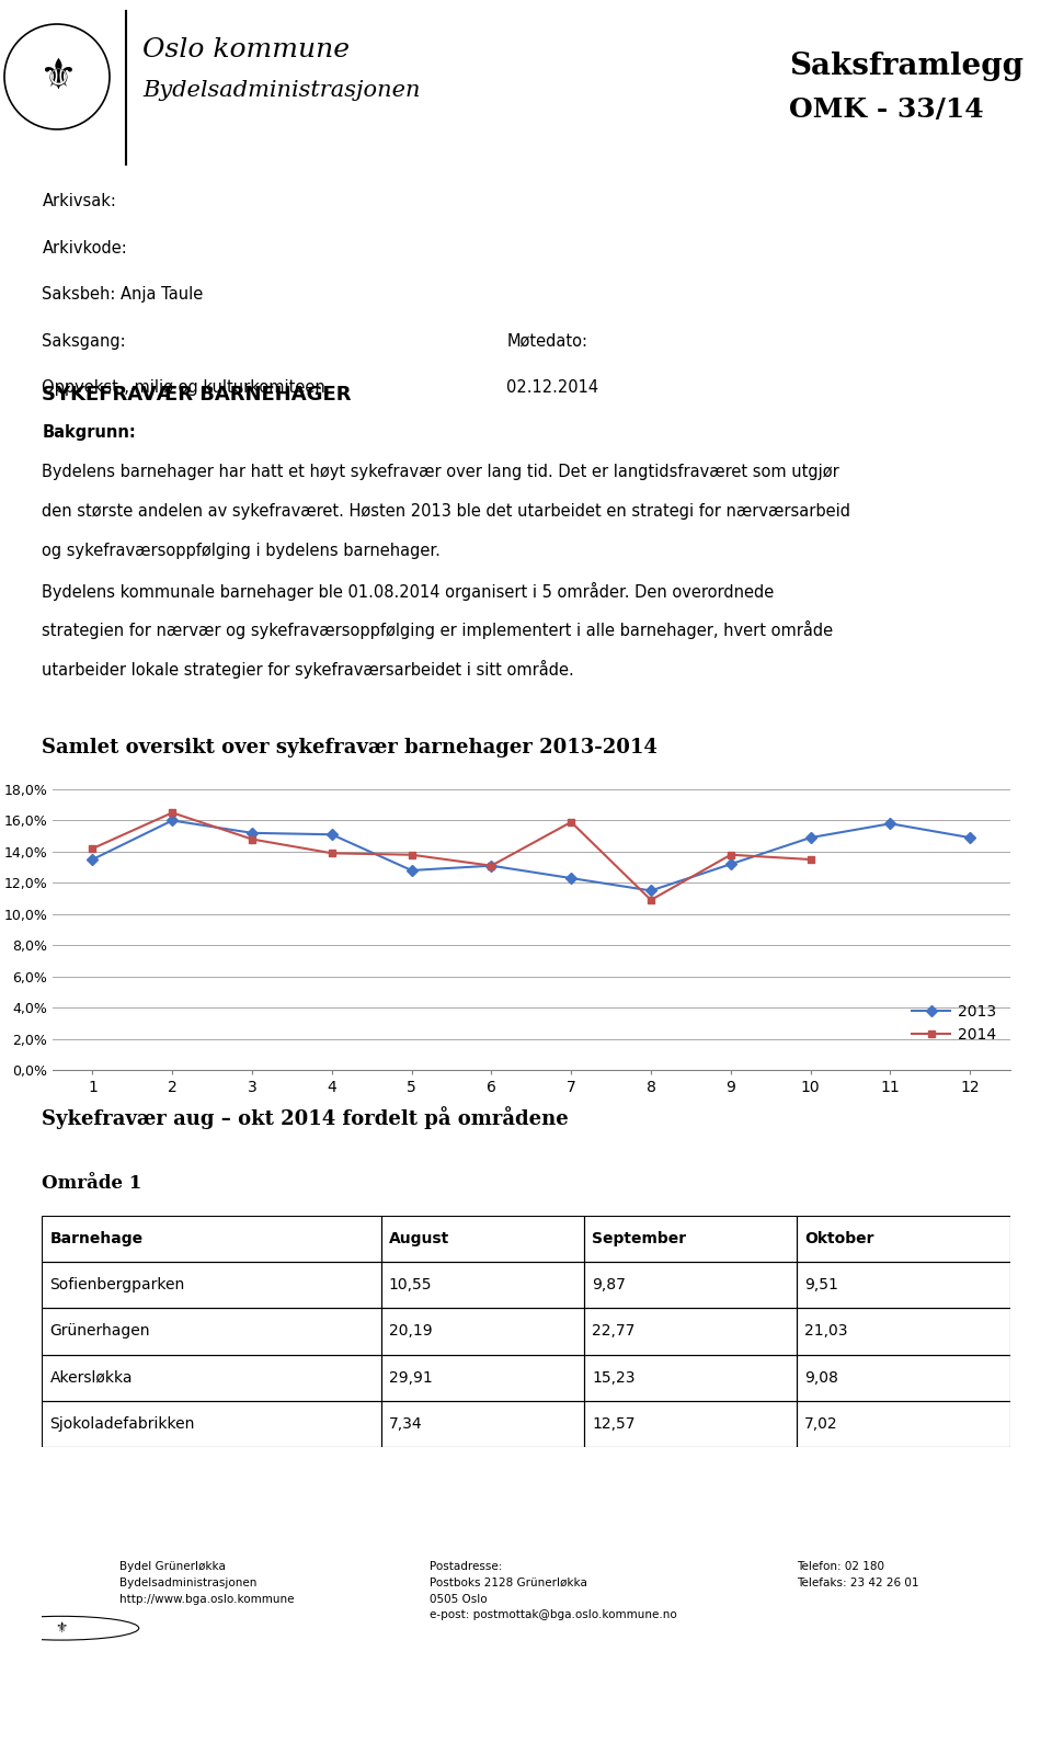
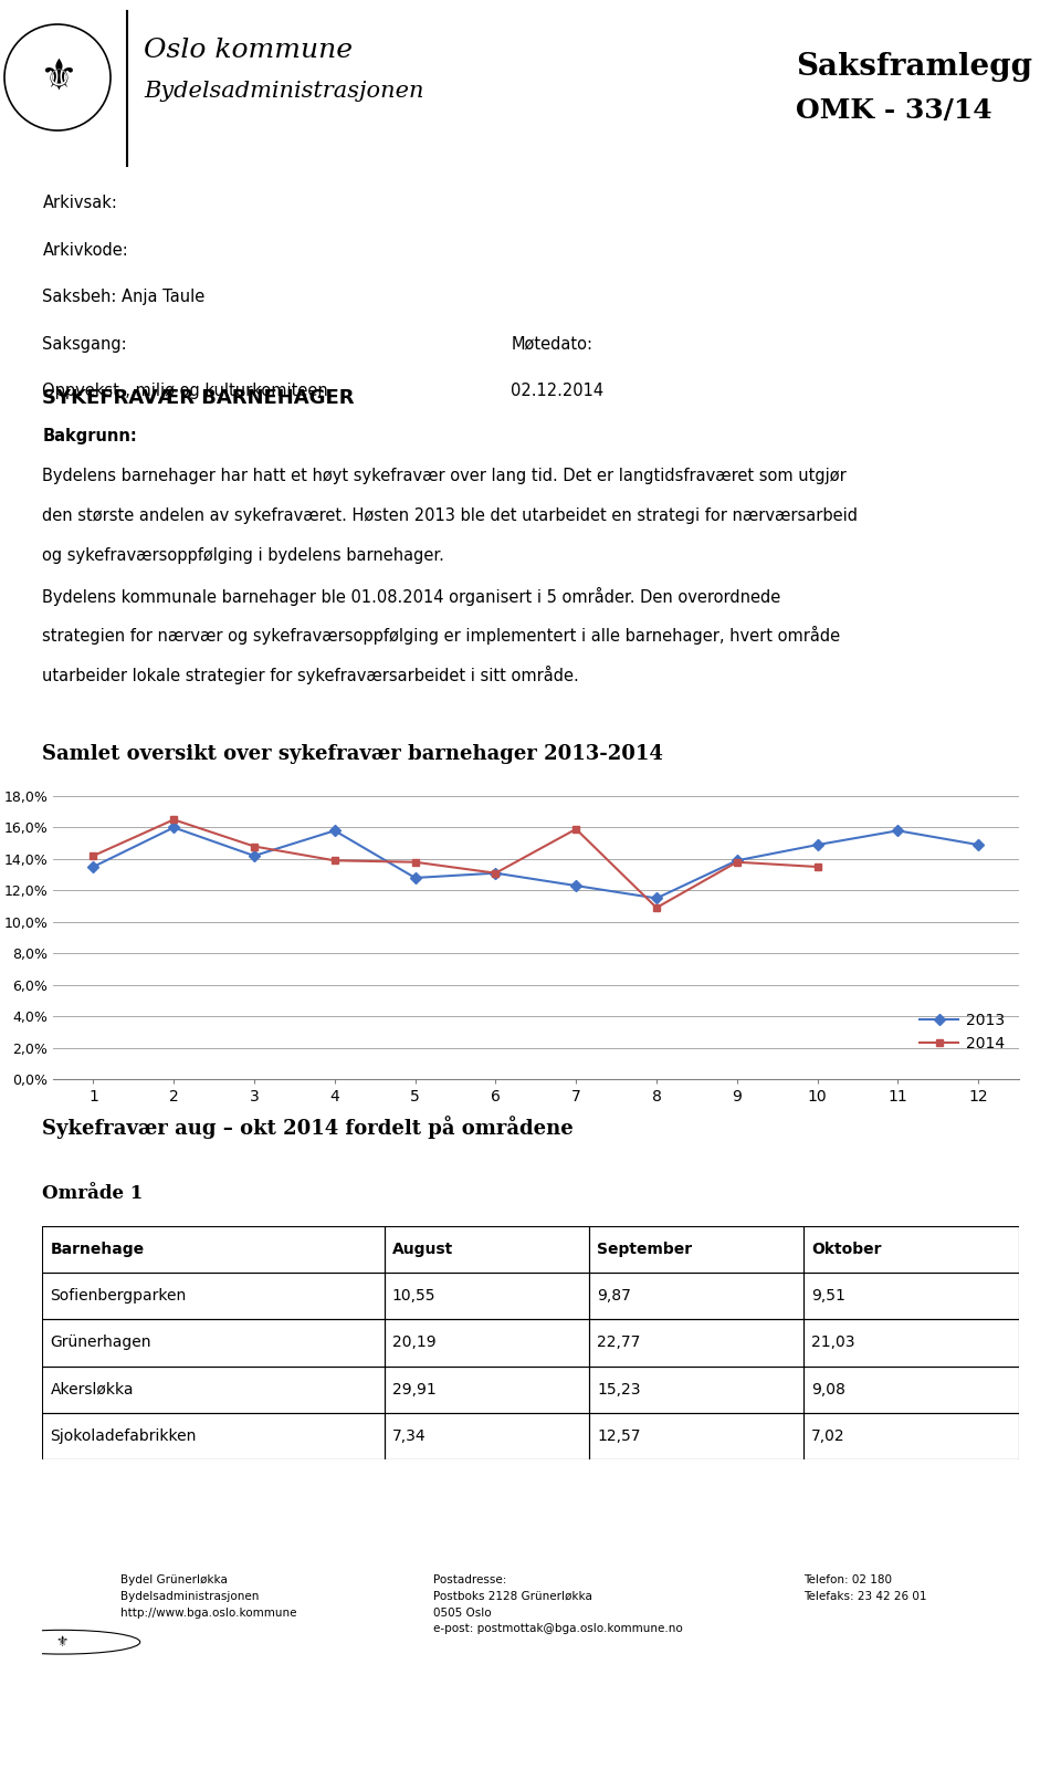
2013/3: 15,2% -> 14,2%
2013/4: 15,1% -> 15,8%
2013/9: 13,2% -> 13,9%
